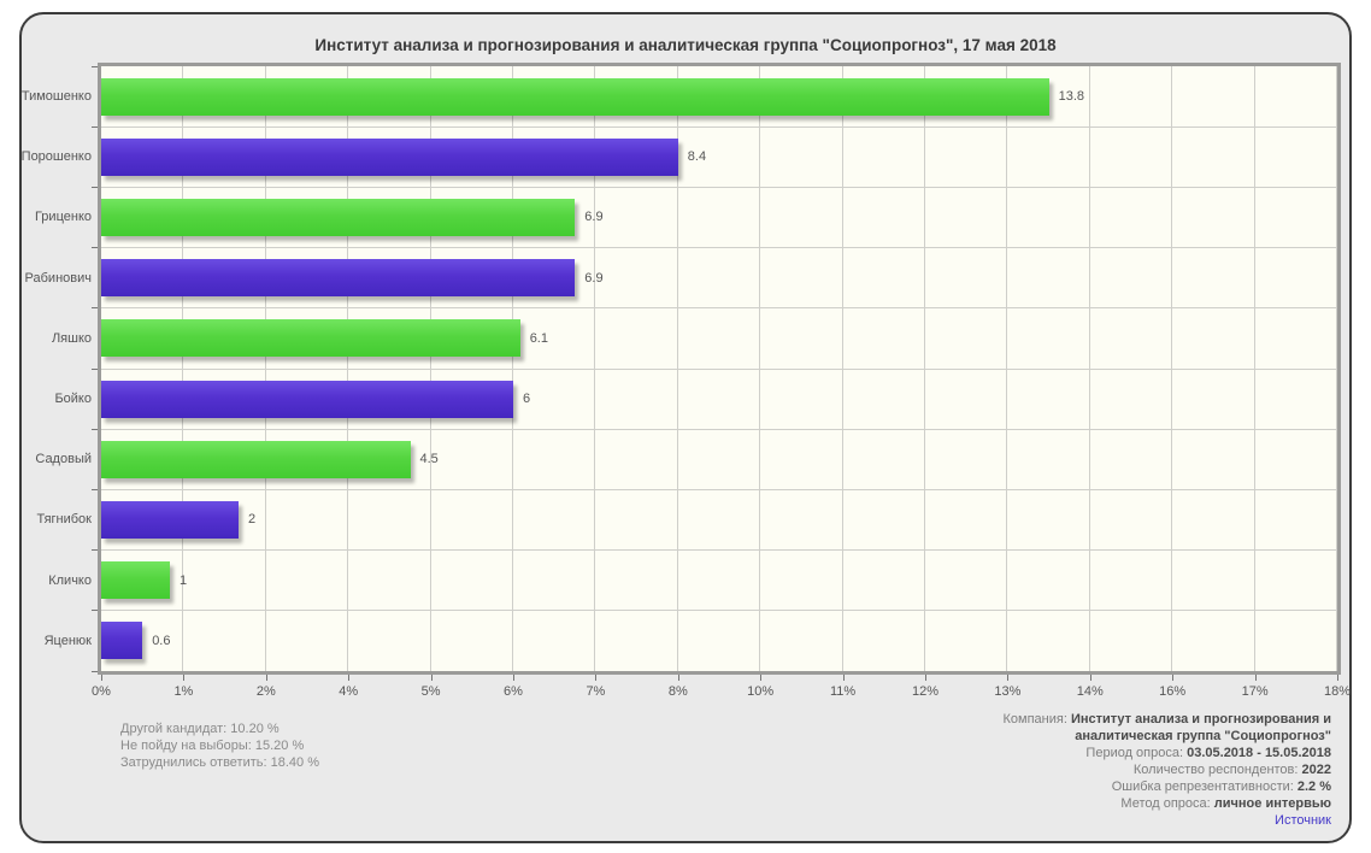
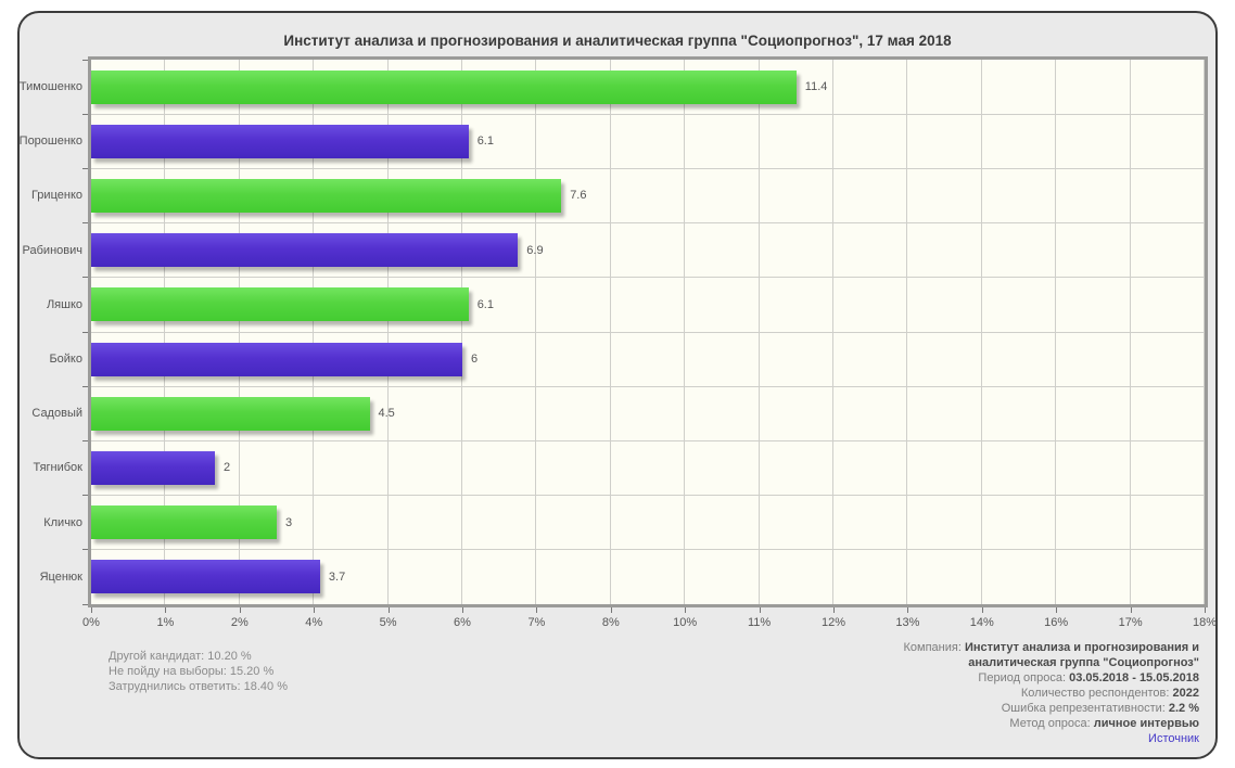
Тимошенко: 13.8 -> 11.4
Порошенко: 8.4 -> 6.1
Гриценко: 6.9 -> 7.6
Кличко: 1 -> 3
Яценюк: 0.6 -> 3.7
